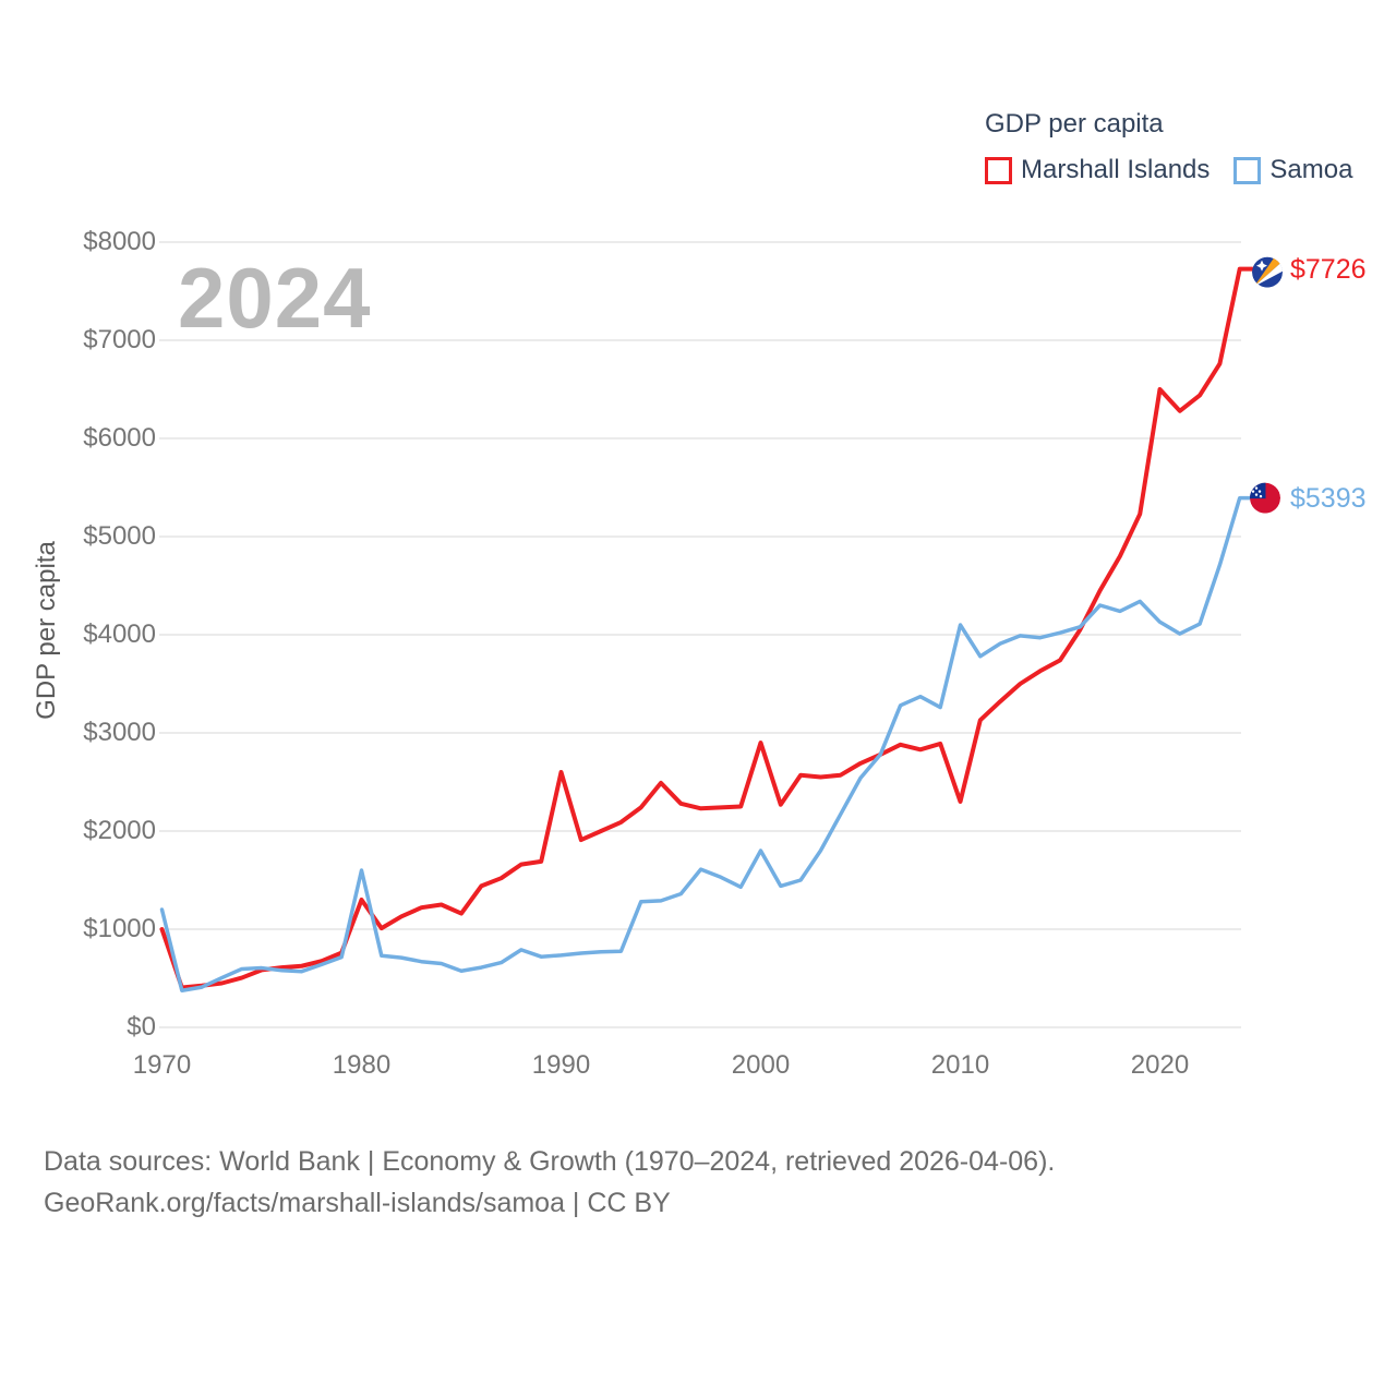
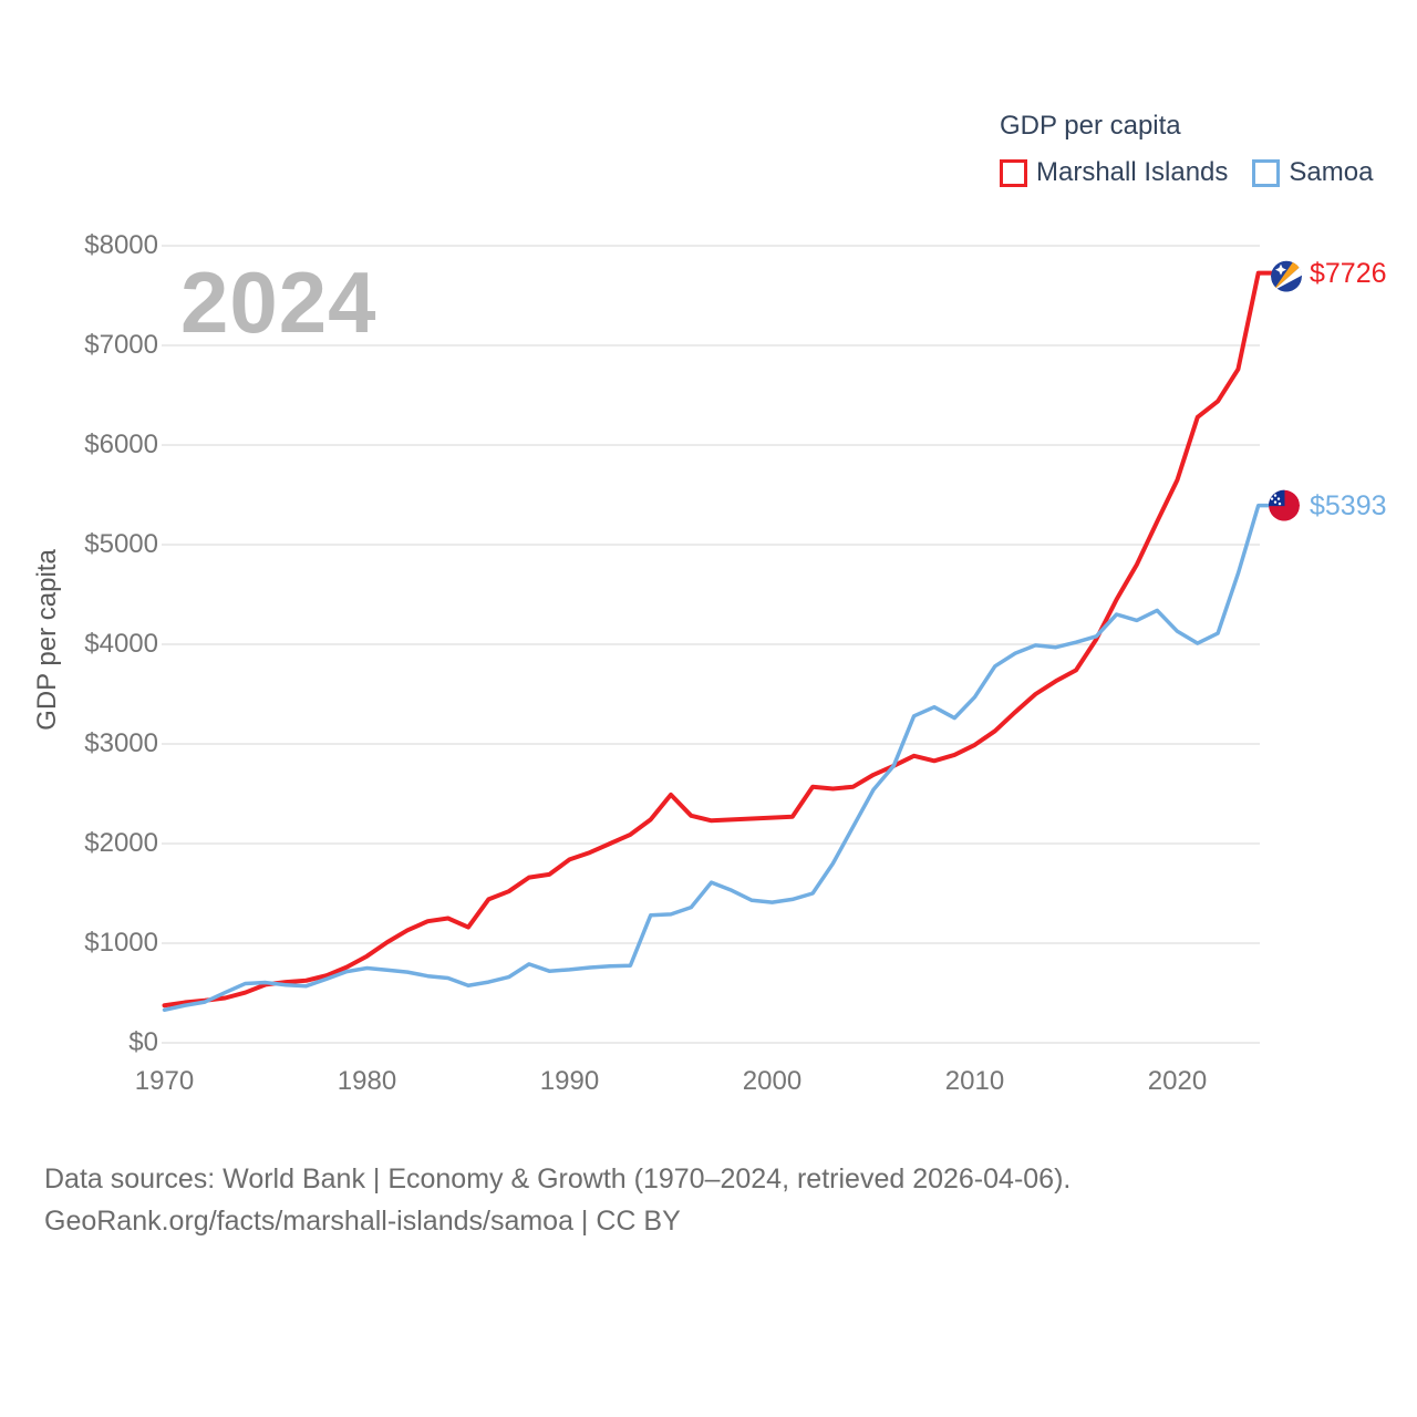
Marshall Islands/1970: $1000 -> $400
Samoa/1970: $1200 -> $300
Marshall Islands/1980: $1300 -> $900
Samoa/1980: $1600 -> $800
Marshall Islands/1990: $2600 -> $1800
Marshall Islands/2000: $2900 -> $2300
Samoa/2000: $1800 -> $1400
Marshall Islands/2010: $2300 -> $3000
Samoa/2010: $4100 -> $3500
Marshall Islands/2020: $6500 -> $5600
